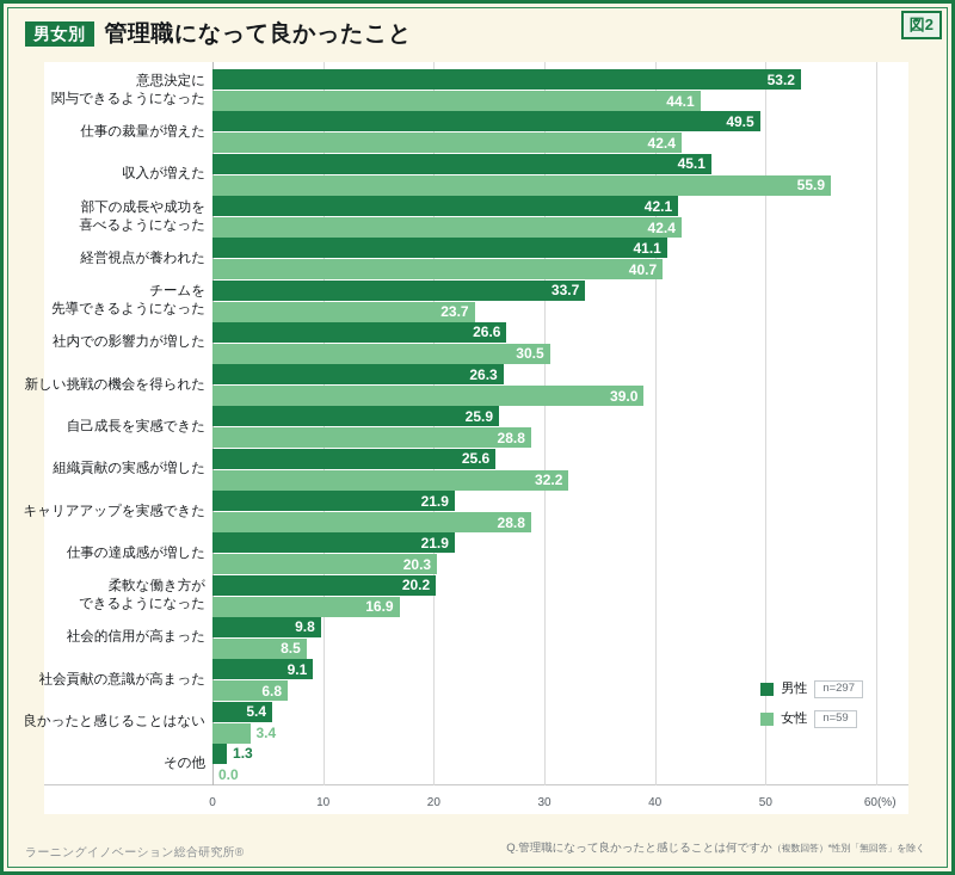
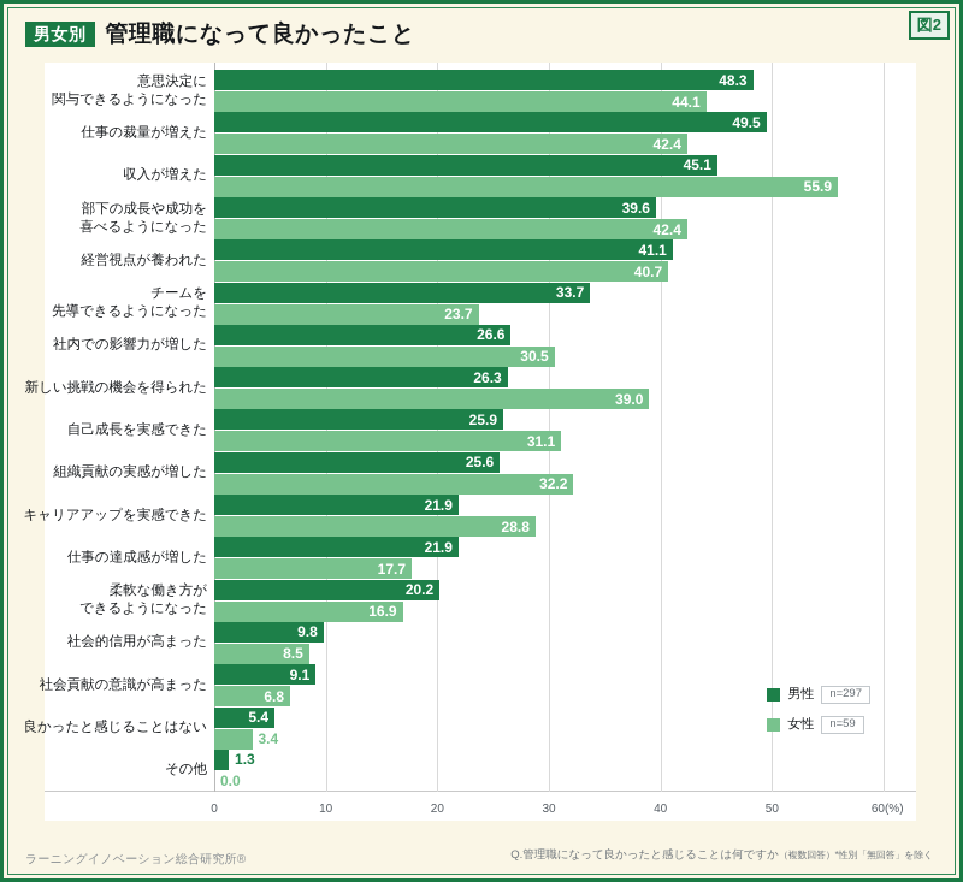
男性/意思決定に 関与できるようになった: 53.2 -> 48.3
男性/部下の成長や成功を 喜べるようになった: 42.1 -> 39.6
女性/自己成長を実感できた: 28.8 -> 31.1
女性/仕事の達成感が増した: 20.3 -> 17.7
